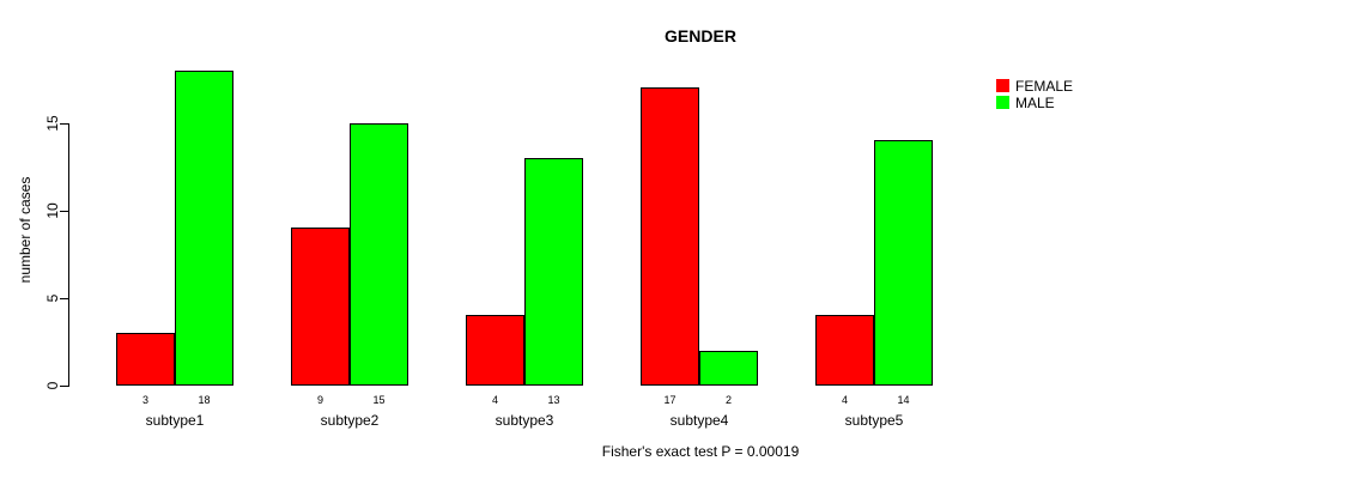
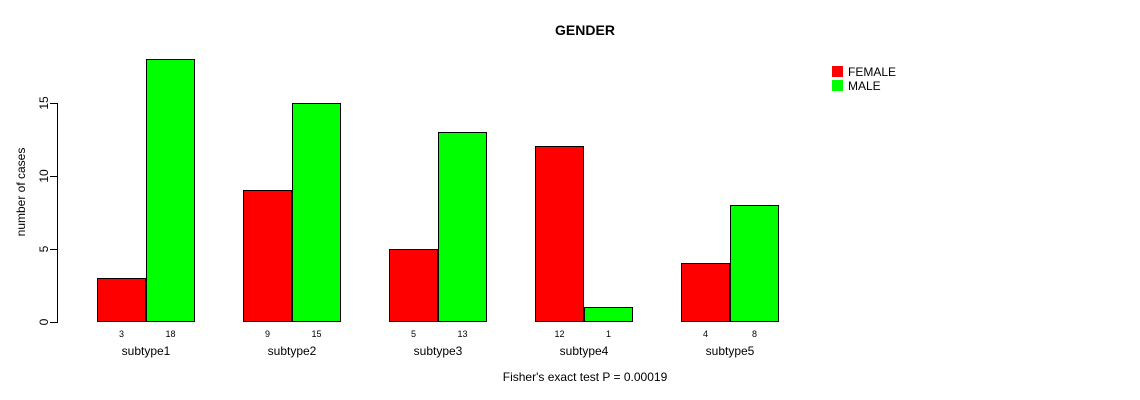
FEMALE/subtype3: 4 -> 5
FEMALE/subtype4: 17 -> 12
MALE/subtype4: 2 -> 1
MALE/subtype5: 14 -> 8
